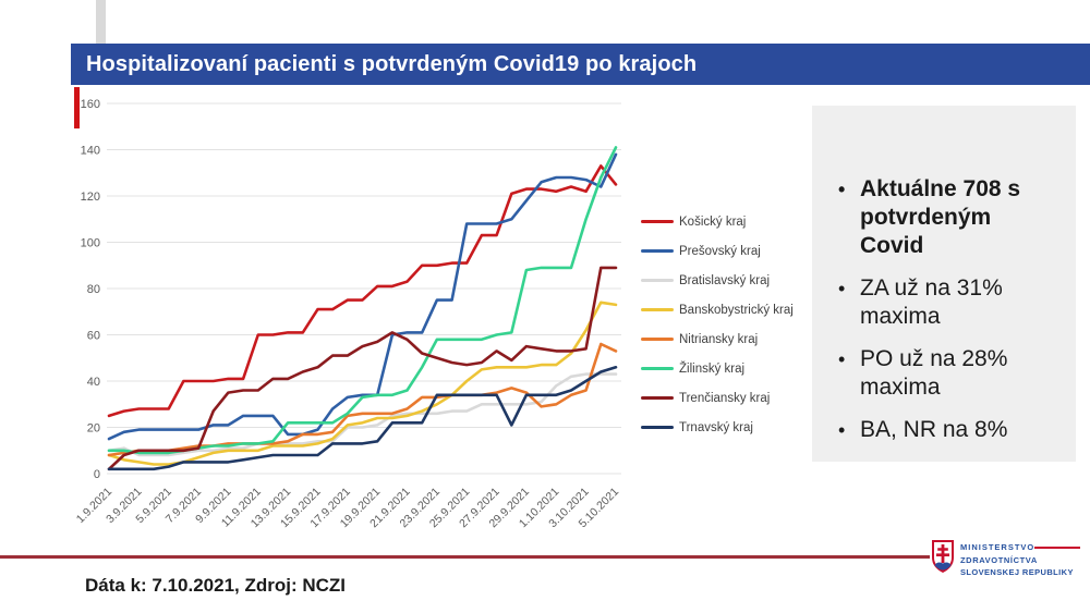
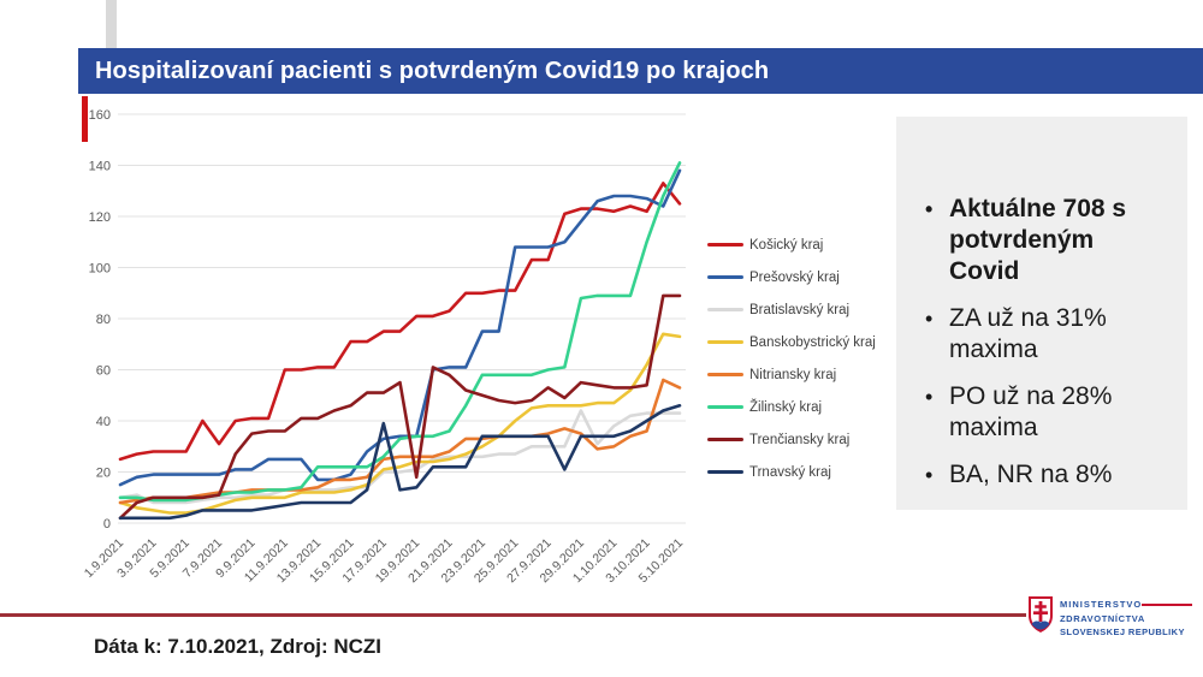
Košický kraj/7.9.2021: 40 -> 31
Trnavský kraj/17.9.2021: 13 -> 39
Trenčiansky kraj/19.9.2021: 57 -> 18
Bratislavský kraj/29.9.2021: 30 -> 44
